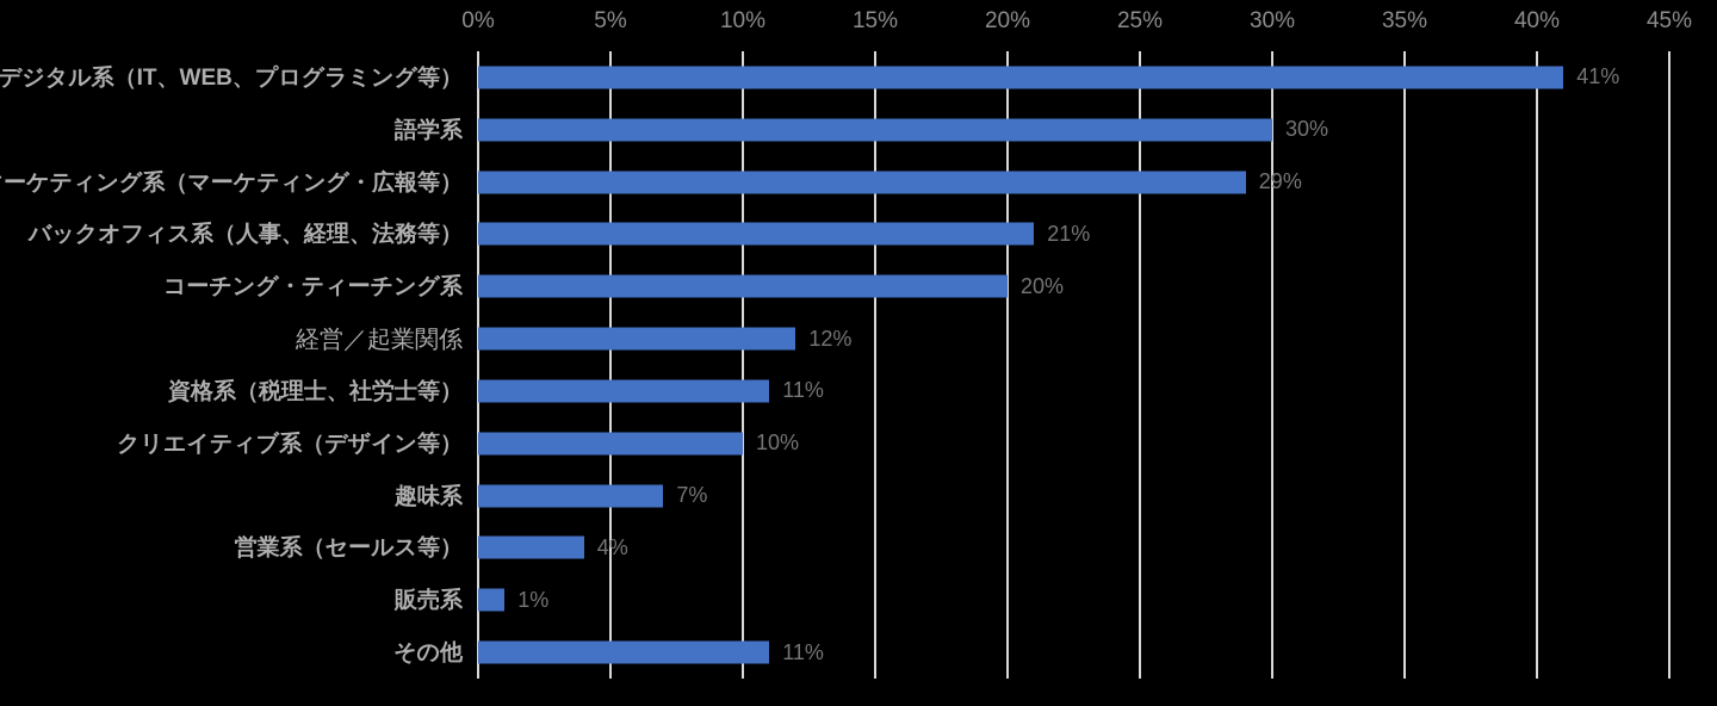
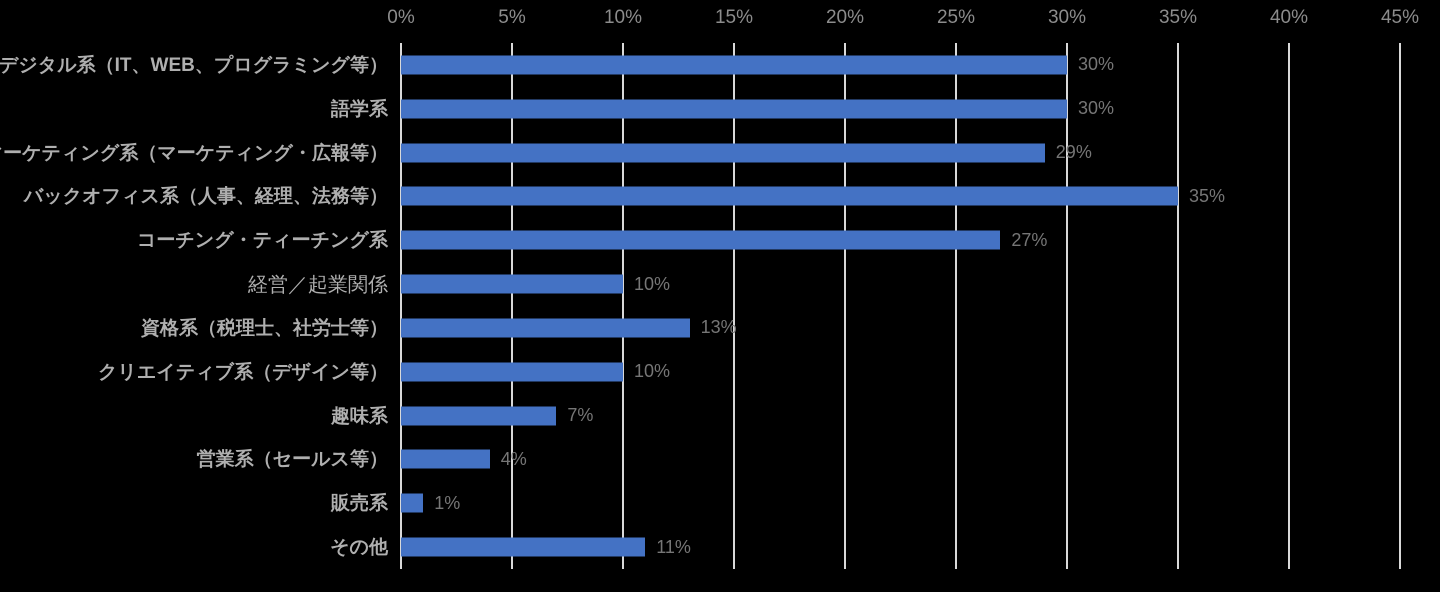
デジタル系（IT、WEB、プログラミング等）: 41% -> 30%
バックオフィス系（人事、経理、法務等）: 21% -> 35%
コーチング・ティーチング系: 20% -> 27%
経営／起業関係: 12% -> 10%
資格系（税理士、社労士等）: 11% -> 13%
